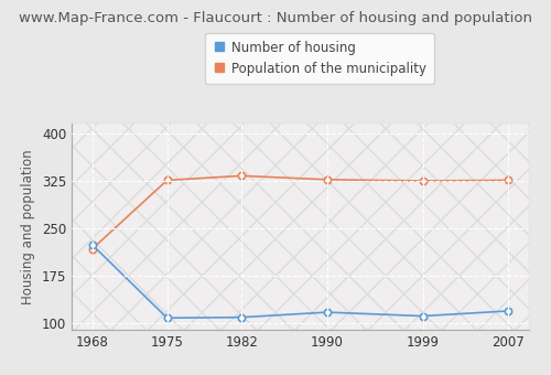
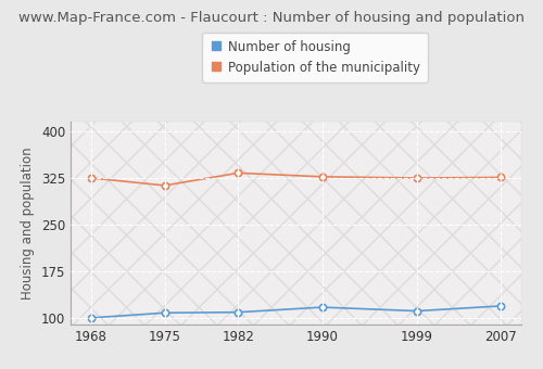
Number of housing/1968: 224 -> 101
Population of the municipality/1968: 218 -> 325
Population of the municipality/1975: 326 -> 313
